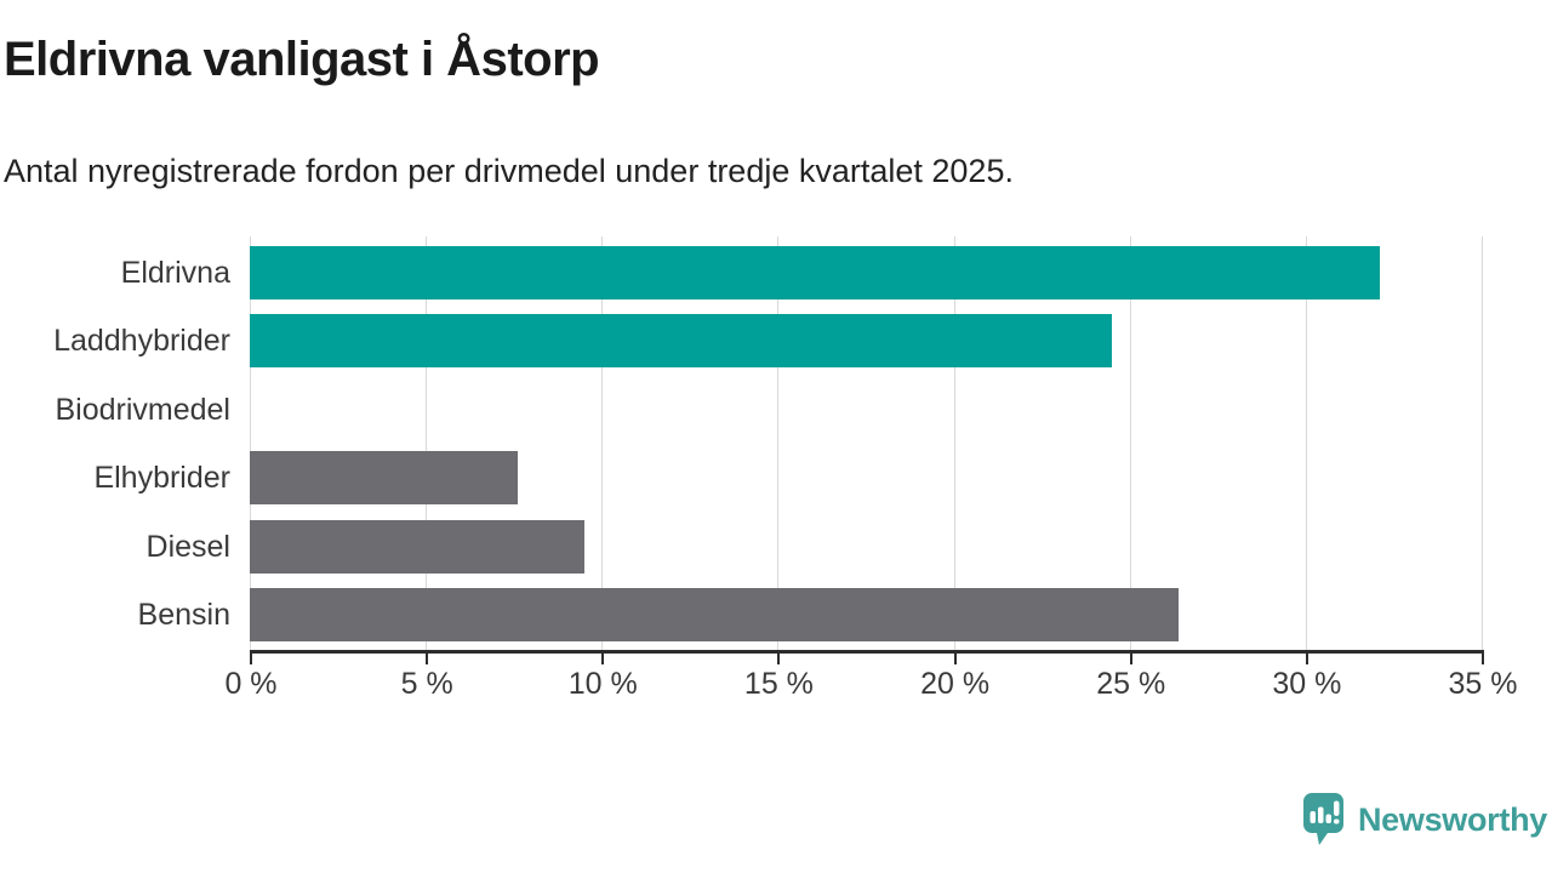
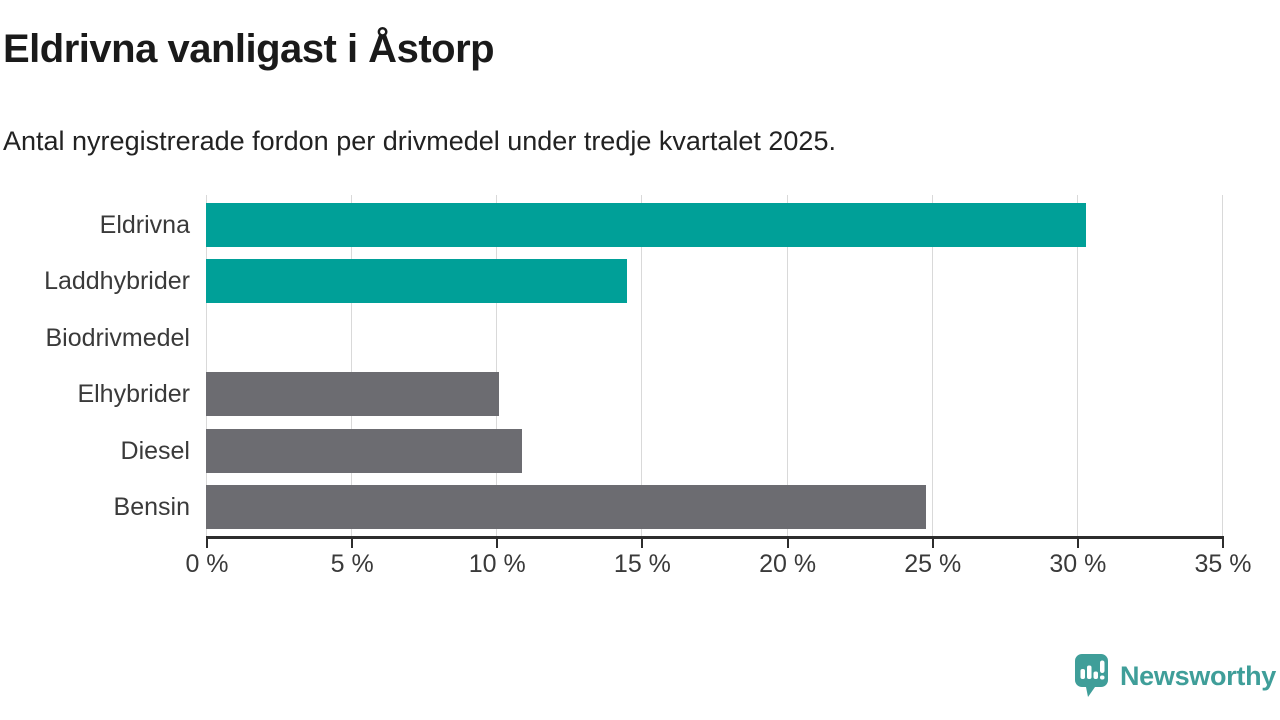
Eldrivna: 32.1% -> 30.3%
Laddhybrider: 24.5% -> 14.5%
Elhybrider: 7.6% -> 10.1%
Diesel: 9.5% -> 10.9%
Bensin: 26.4% -> 24.8%
